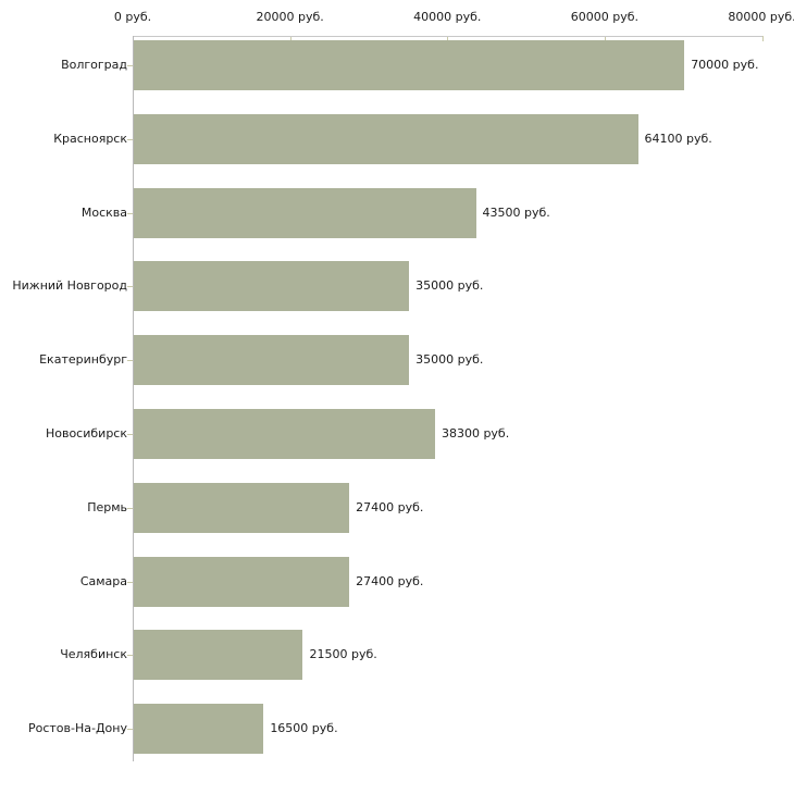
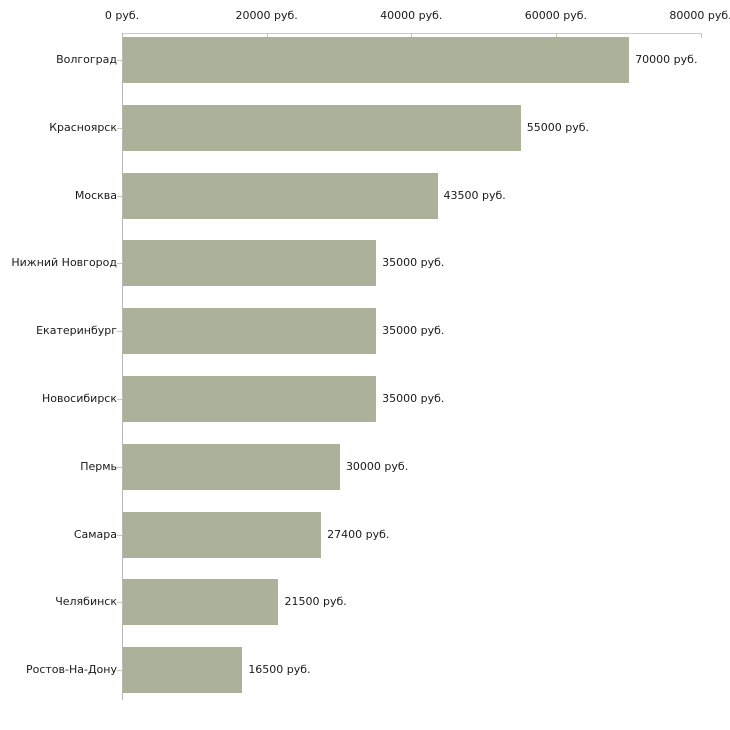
Красноярск: 64100 -> 55000
Новосибирск: 38300 -> 35000
Пермь: 27400 -> 30000
